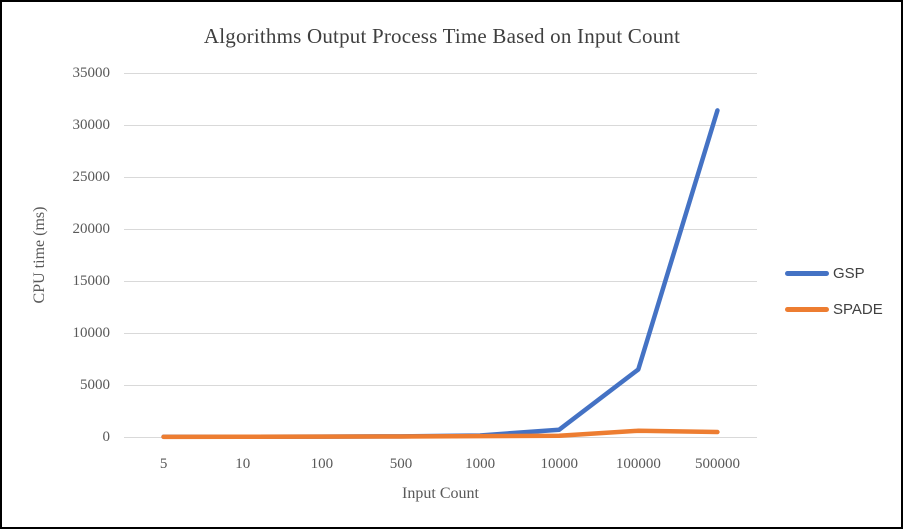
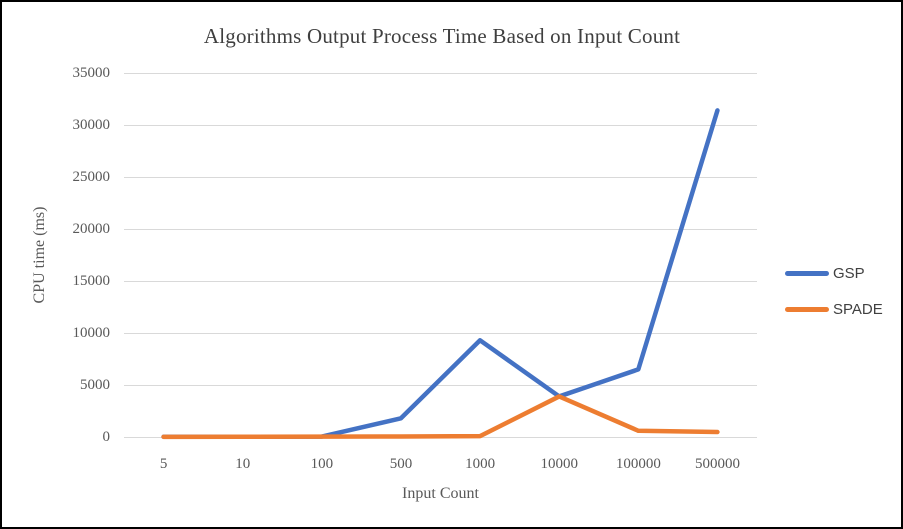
GSP/500: 100 -> 1800
GSP/1000: 200 -> 9300
GSP/10000: 700 -> 3900
SPADE/10000: 100 -> 3900
